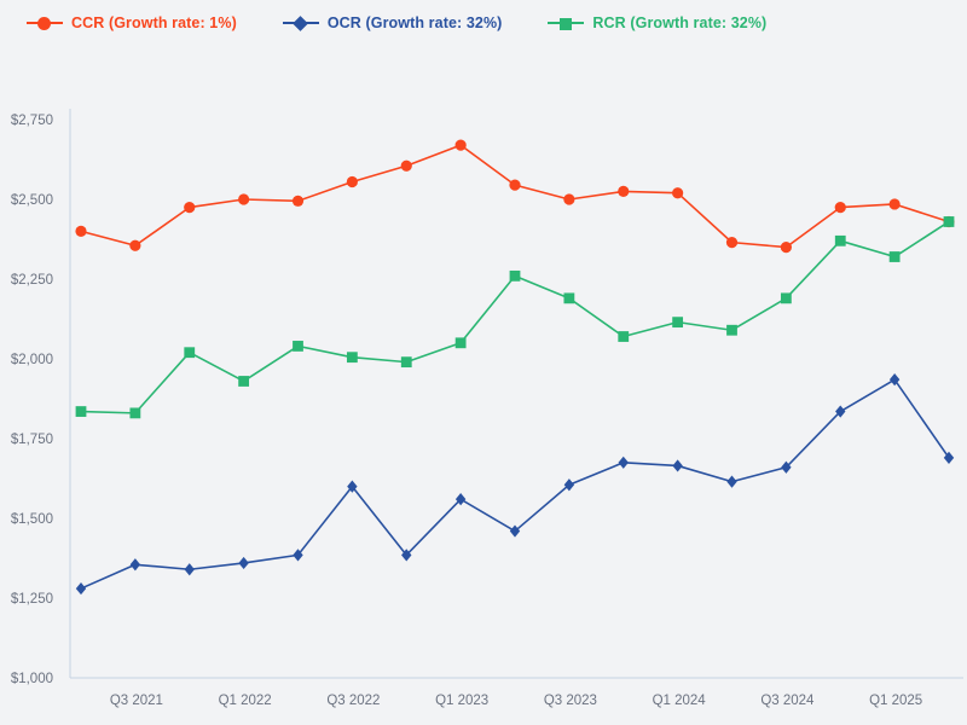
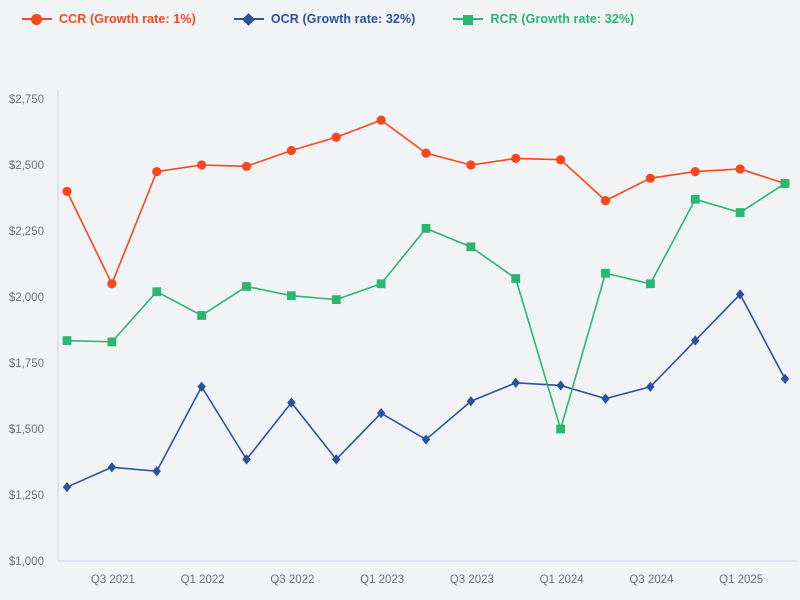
CCR (Growth rate: 1%)/Q3 2021: $2360 -> $2050
OCR (Growth rate: 32%)/Q1 2022: $1360 -> $1660
RCR (Growth rate: 32%)/Q1 2024: $2120 -> $1500
CCR (Growth rate: 1%)/Q3 2024: $2350 -> $2450
RCR (Growth rate: 32%)/Q3 2024: $2190 -> $2050
OCR (Growth rate: 32%)/Q1 2025: $1940 -> $2010
